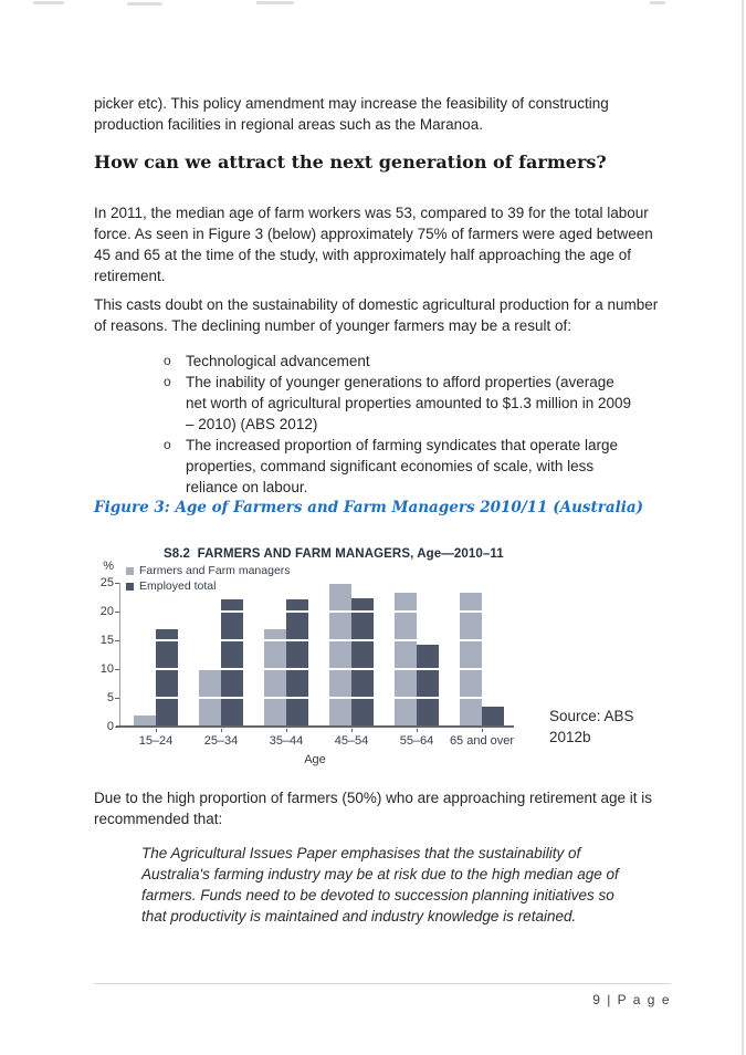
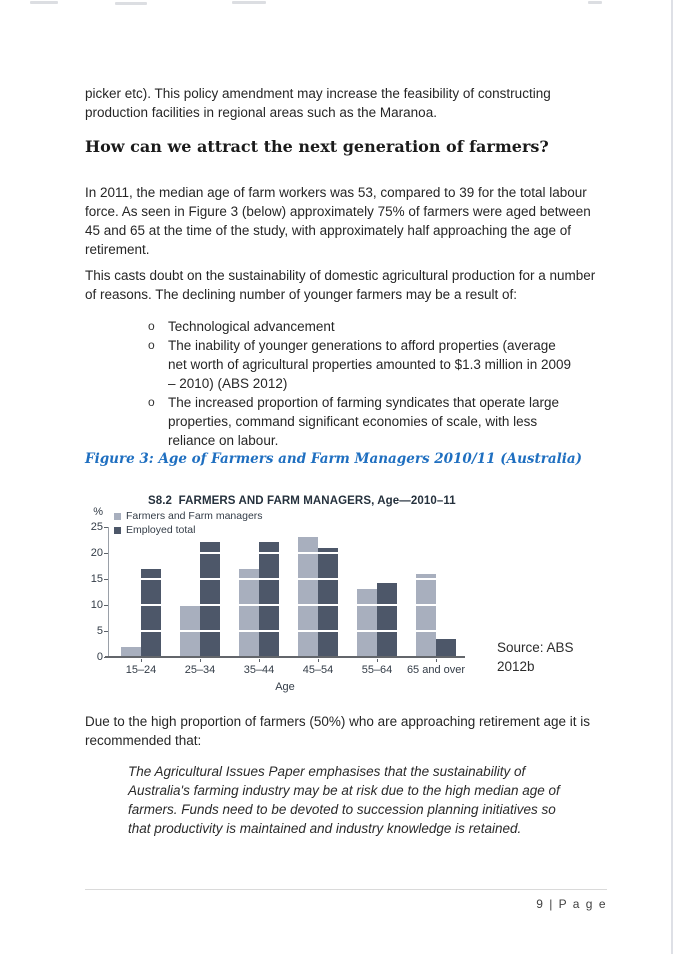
Farmers and Farm managers/45–54: 25 -> 23
Employed total/45–54: 22 -> 21
Farmers and Farm managers/55–64: 23 -> 13
Farmers and Farm managers/65 and over: 23 -> 16
